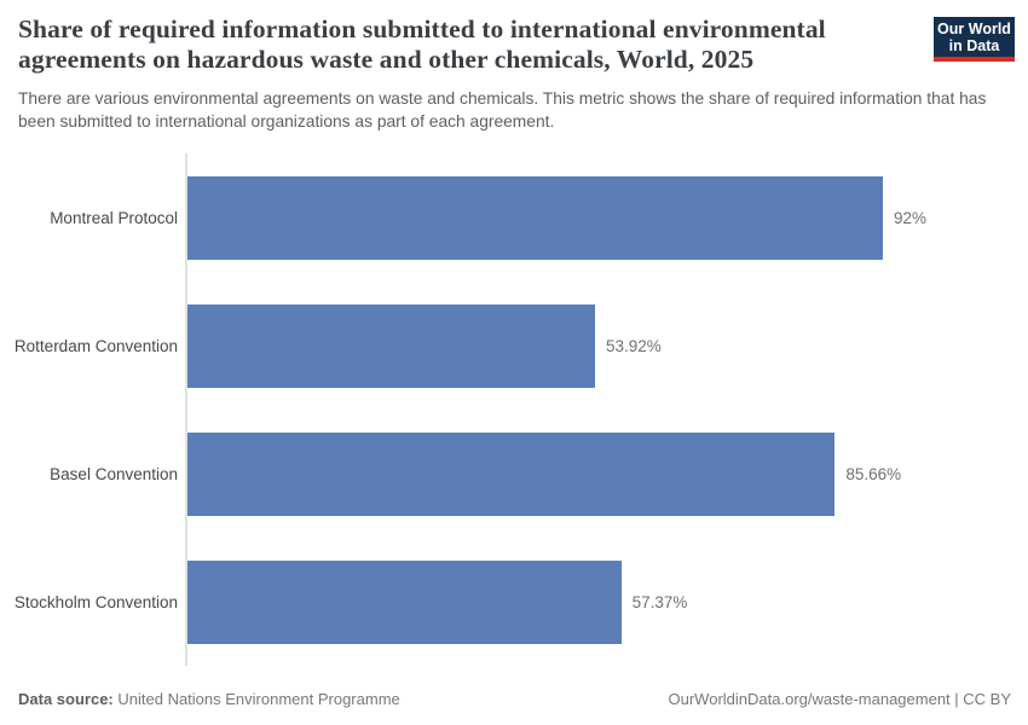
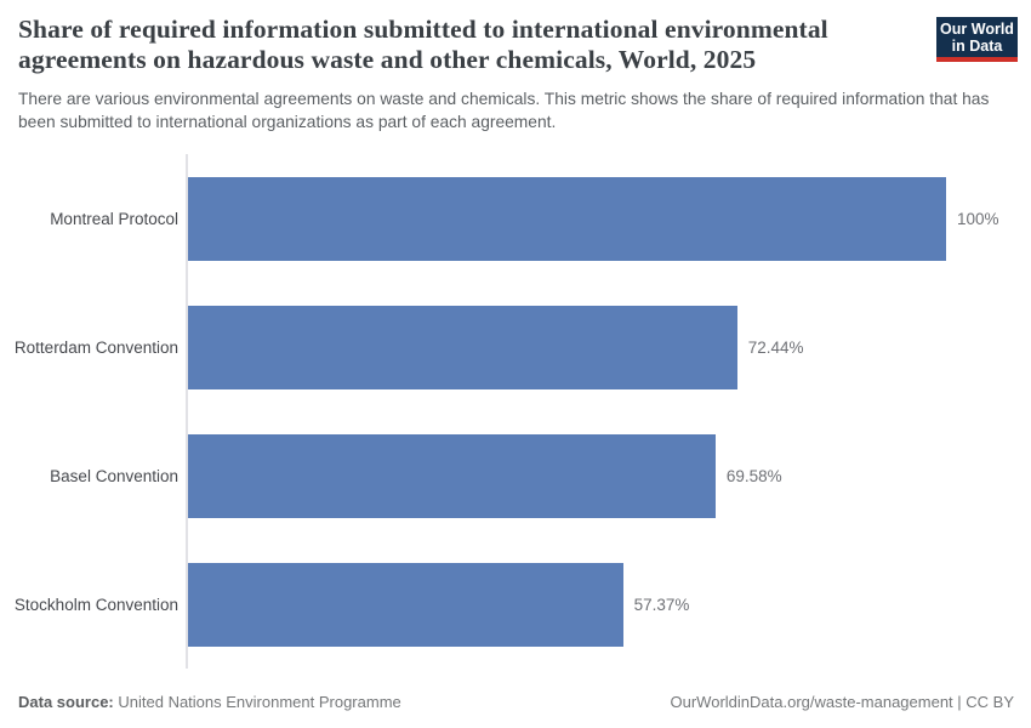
Montreal Protocol: 92% -> 100%
Rotterdam Convention: 53.92% -> 72.44%
Basel Convention: 85.66% -> 69.58%
